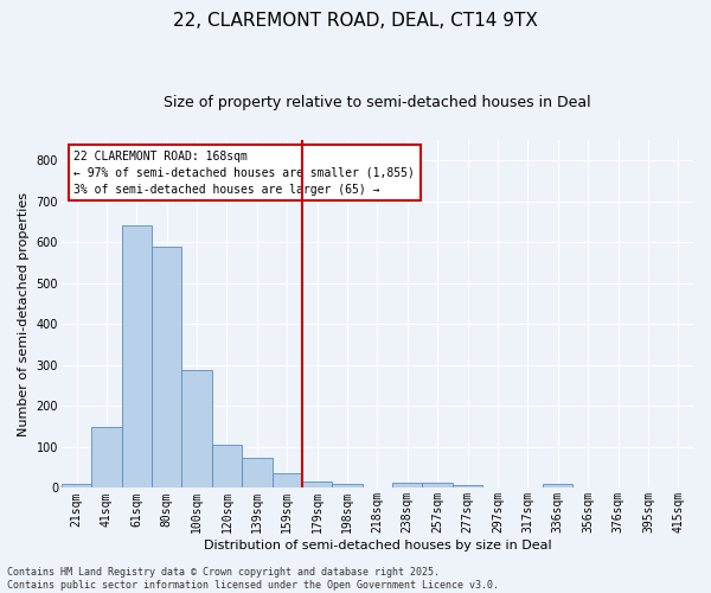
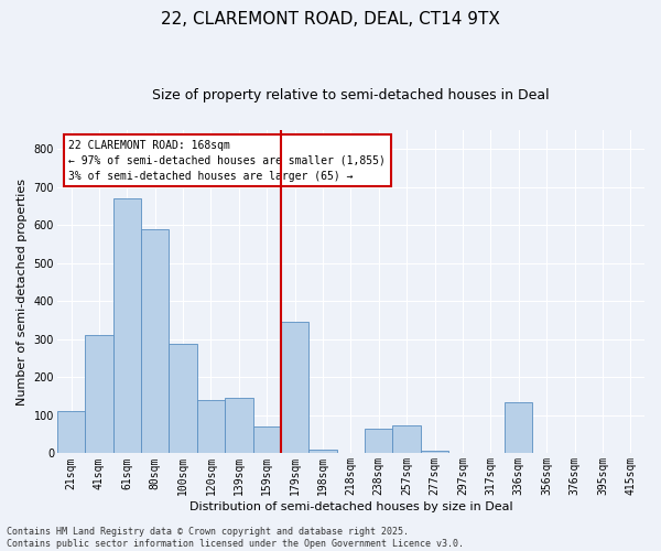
21sqm: 10 -> 110
41sqm: 148 -> 310
61sqm: 640 -> 670
120sqm: 105 -> 140
139sqm: 75 -> 145
159sqm: 35 -> 70
179sqm: 17 -> 345
238sqm: 13 -> 65
257sqm: 13 -> 75
336sqm: 10 -> 135
